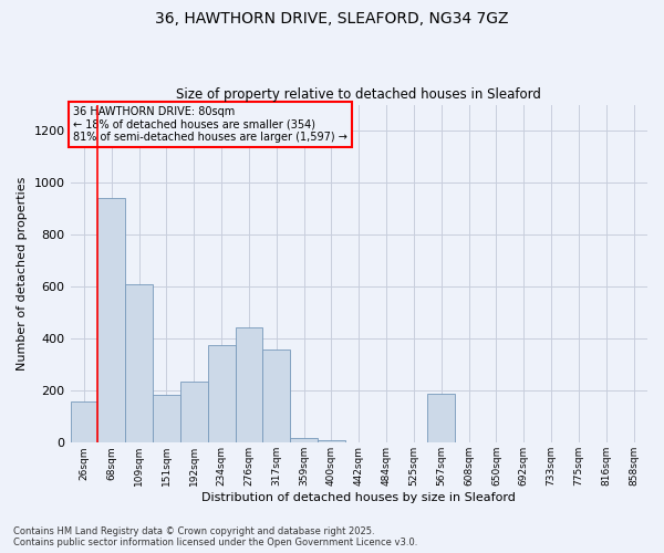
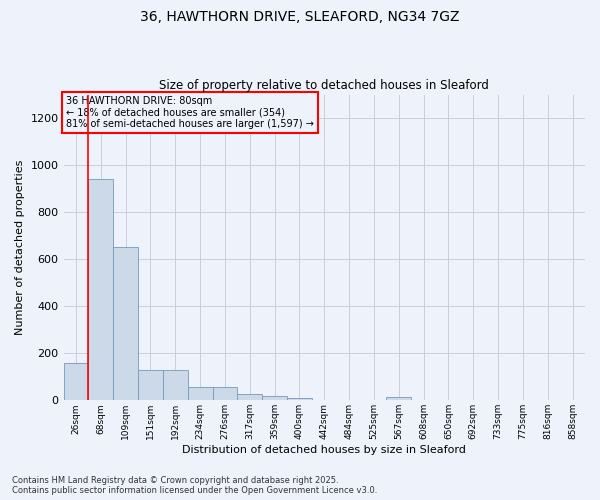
109sqm: 610 -> 650
151sqm: 185 -> 130
192sqm: 235 -> 130
234sqm: 375 -> 55
276sqm: 445 -> 55
317sqm: 360 -> 28
567sqm: 190 -> 12
